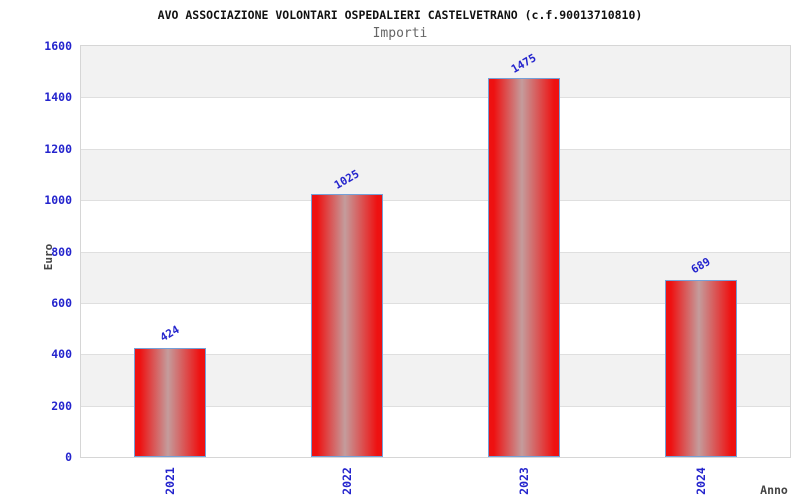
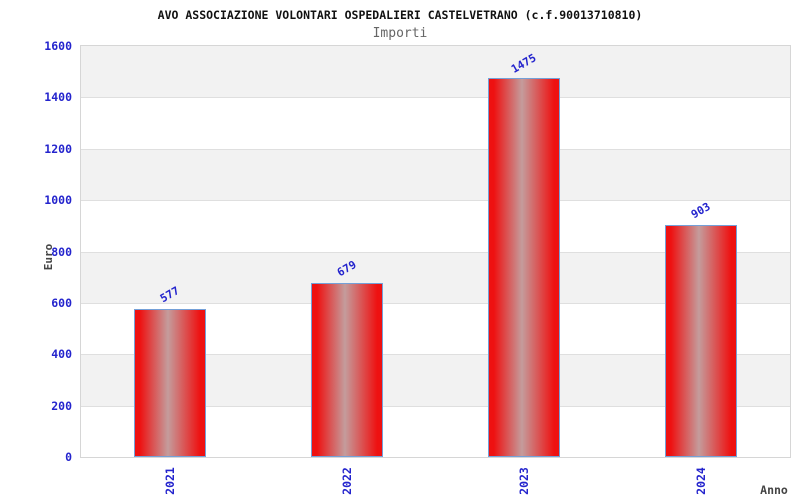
2021: 424 -> 577
2022: 1025 -> 679
2024: 689 -> 903
